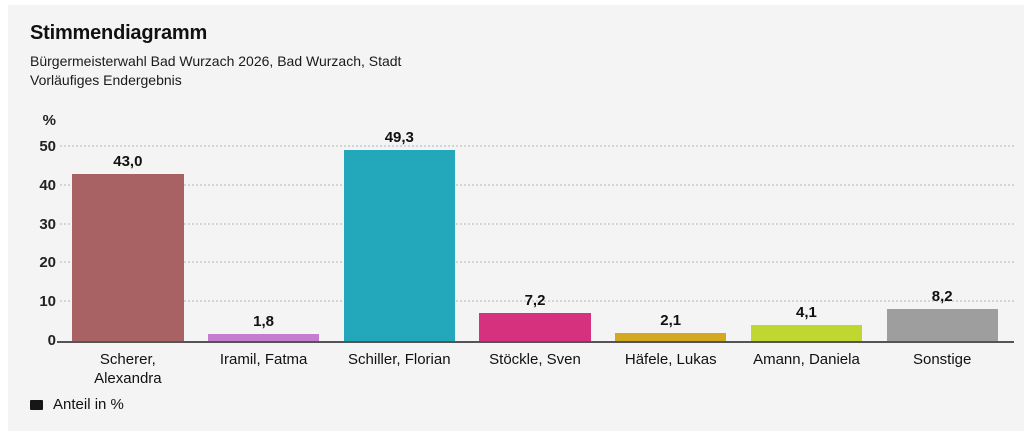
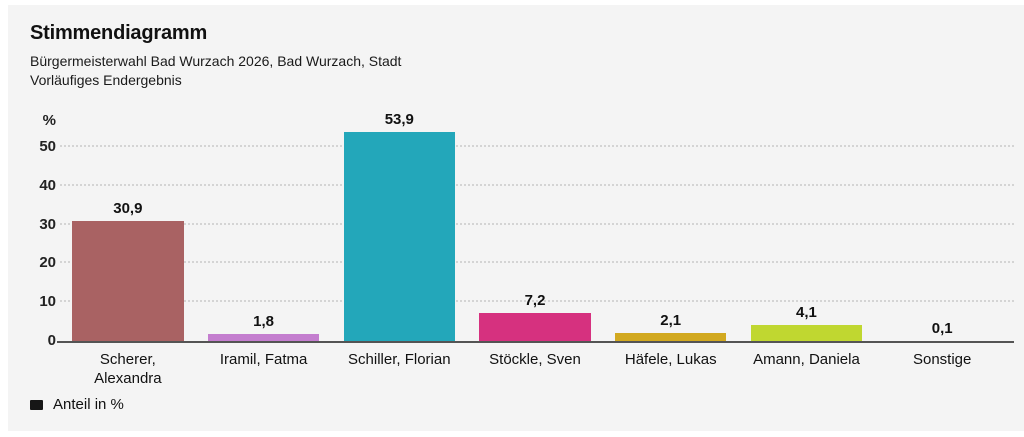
Scherer, Alexandra: 43,0 -> 30,9
Schiller, Florian: 49,3 -> 53,9
Sonstige: 8,2 -> 0,1
